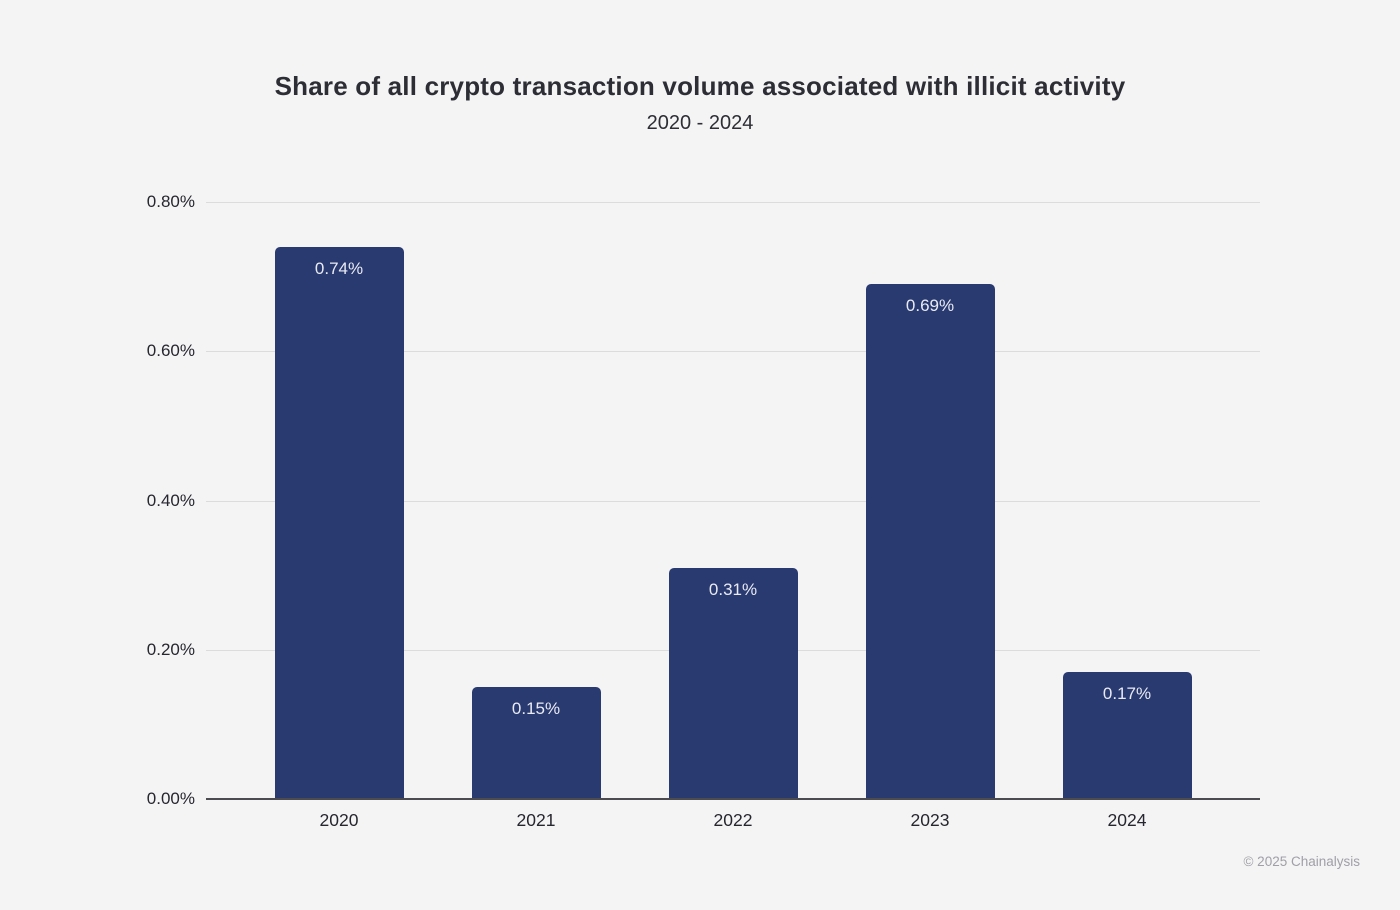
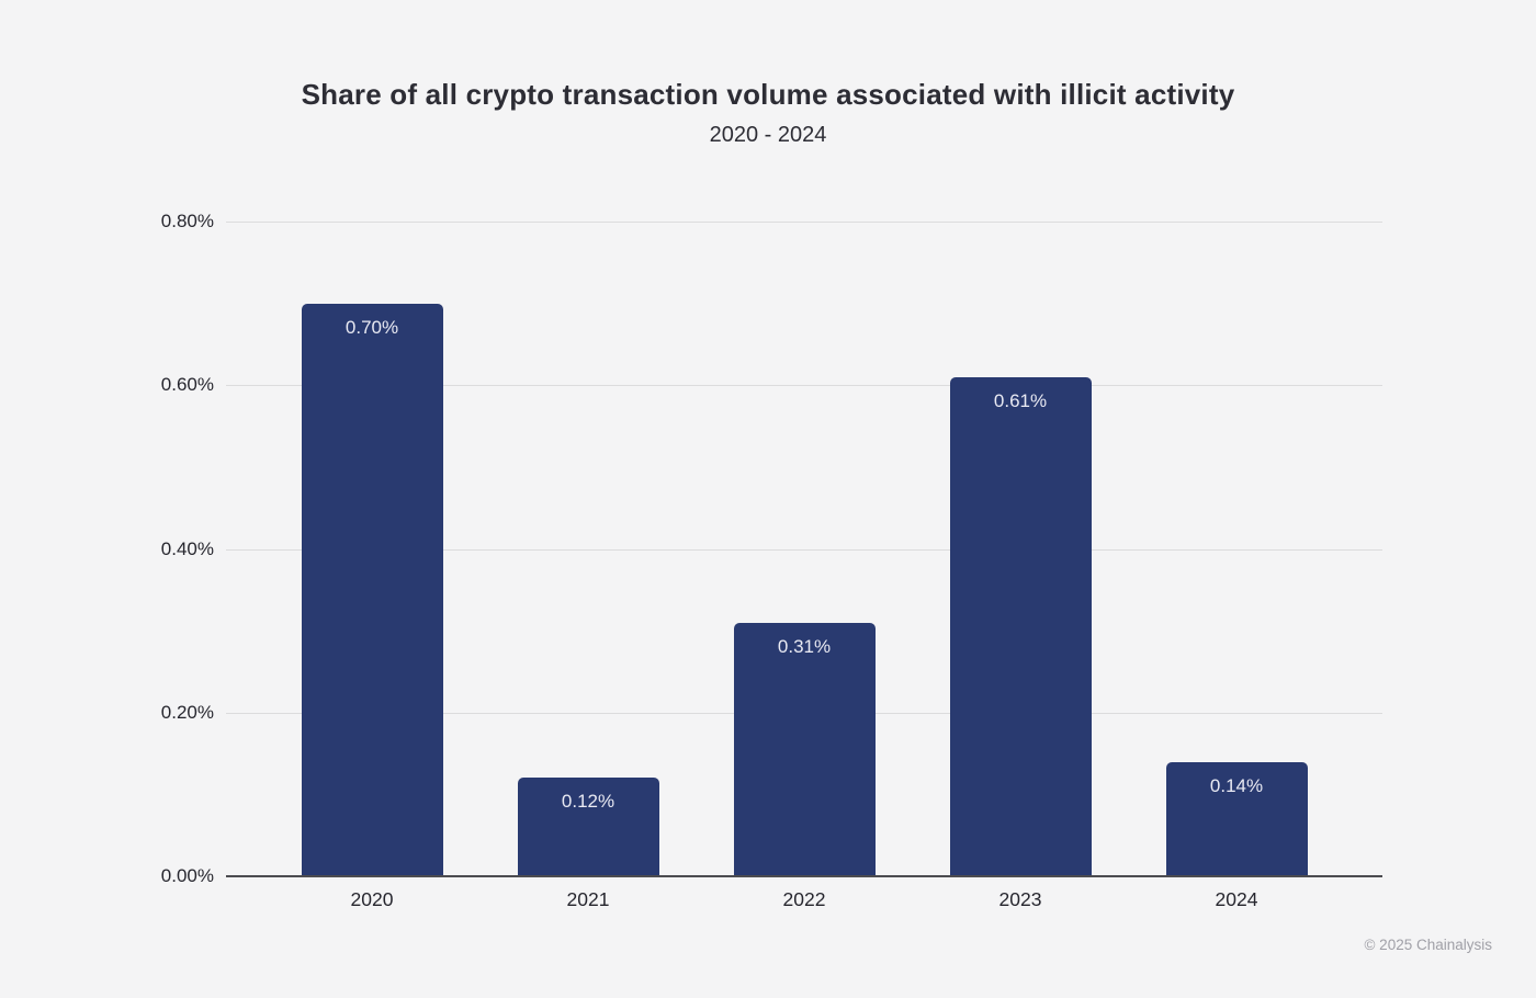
2020: 0.74% -> 0.70%
2021: 0.15% -> 0.12%
2023: 0.69% -> 0.61%
2024: 0.17% -> 0.14%
